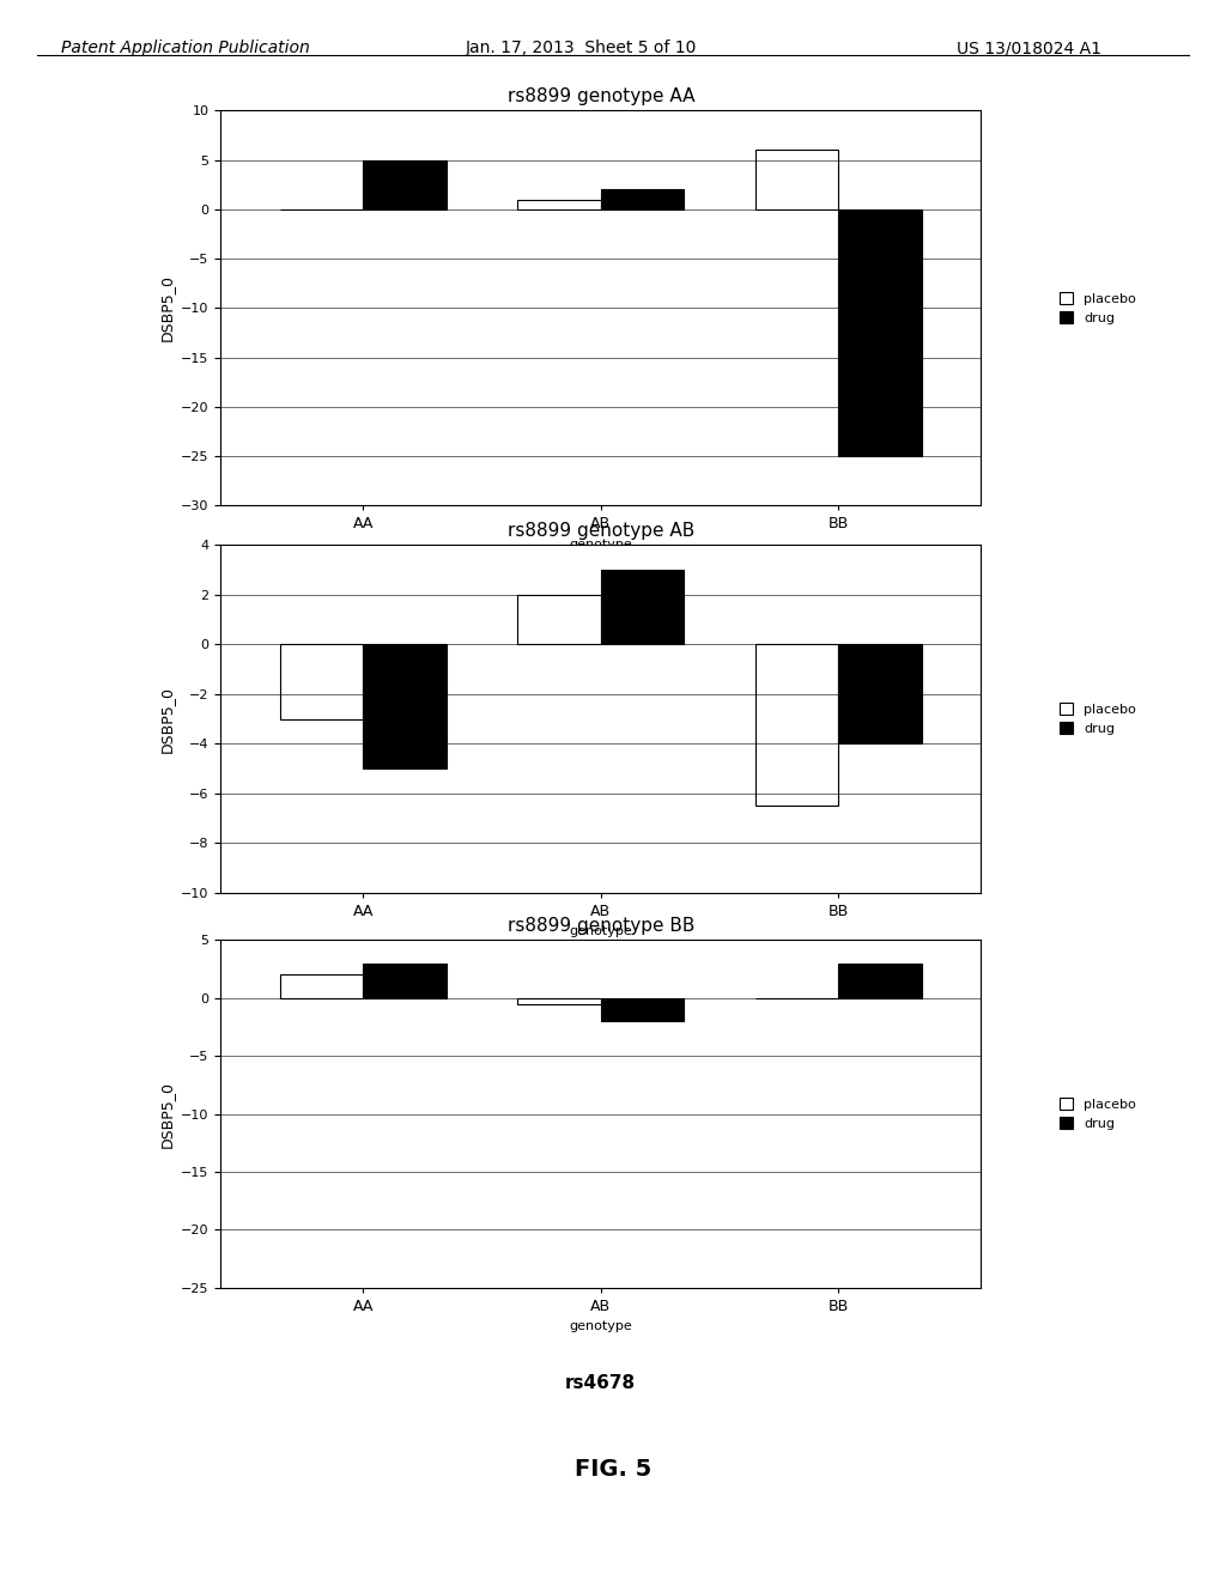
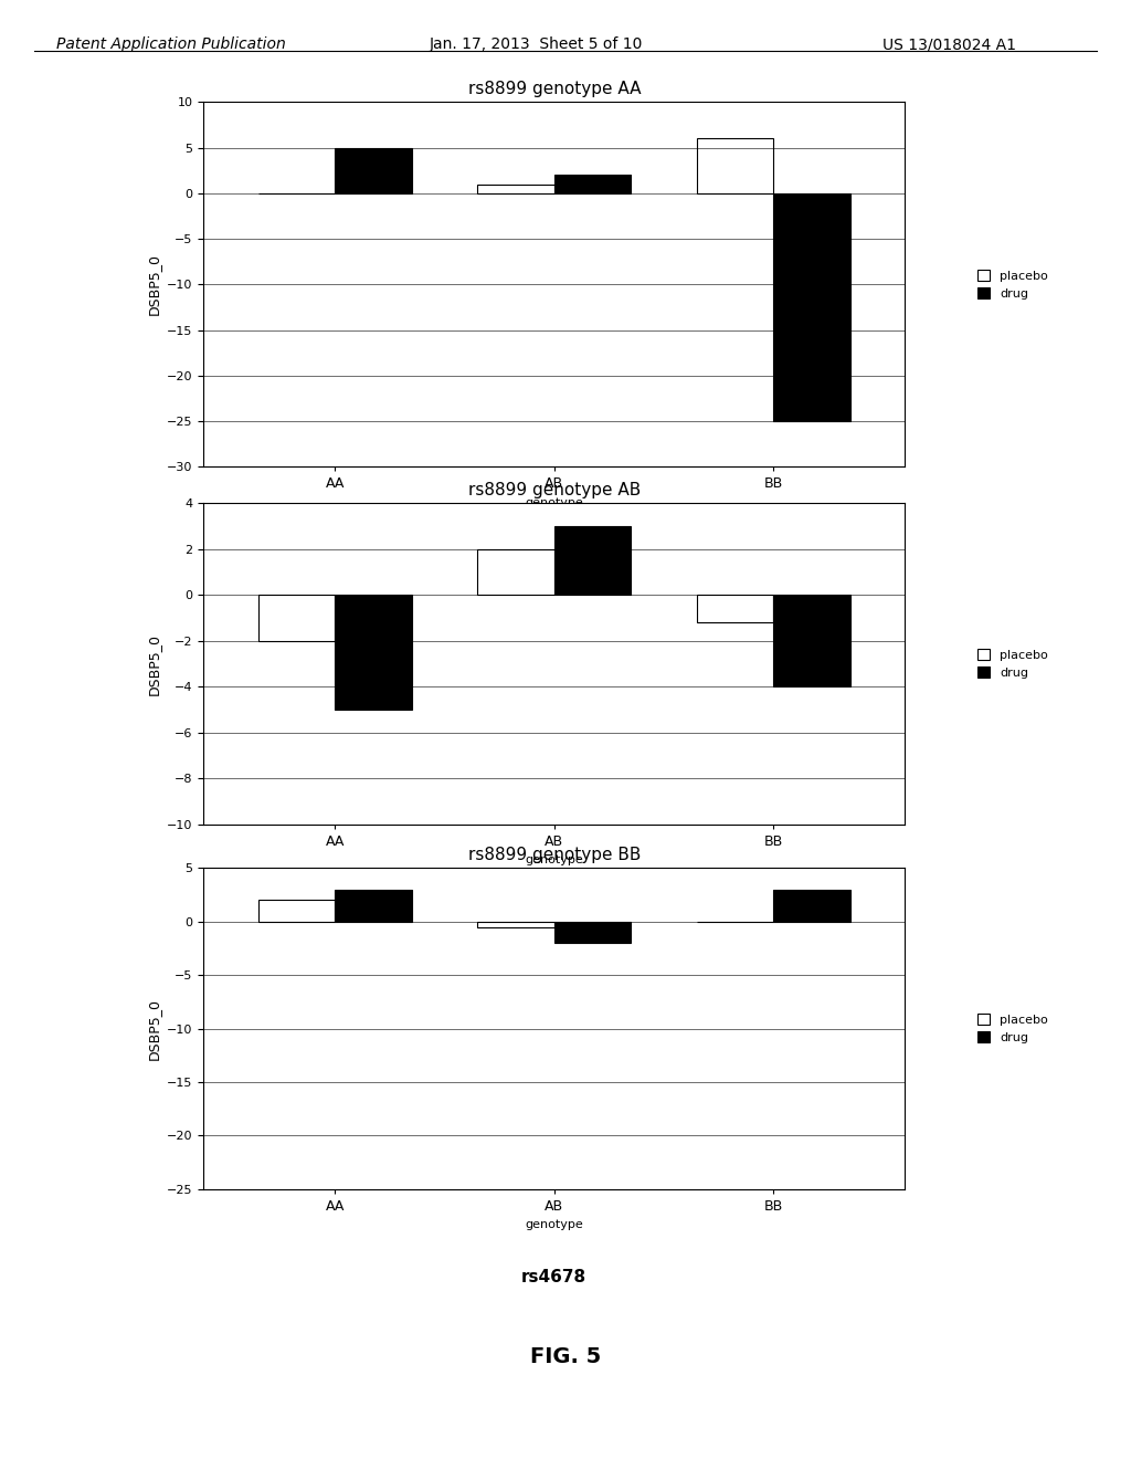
rs8899 genotype AB/placebo/AA: -3.0 -> -2.0
rs8899 genotype AB/placebo/BB: -6.5 -> -1.2
